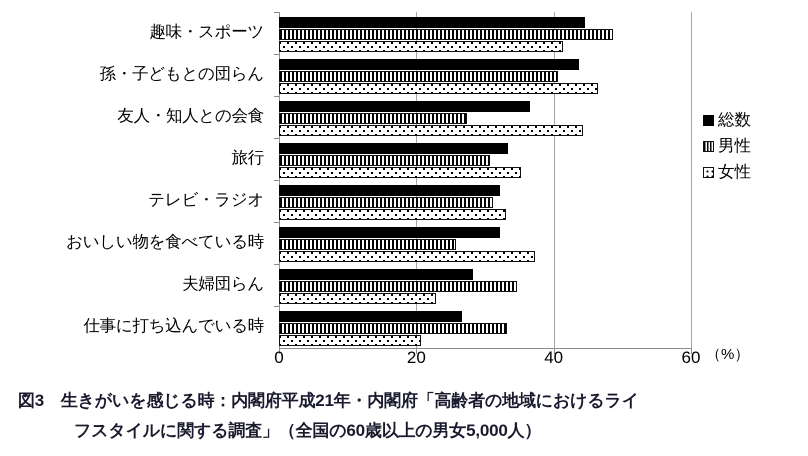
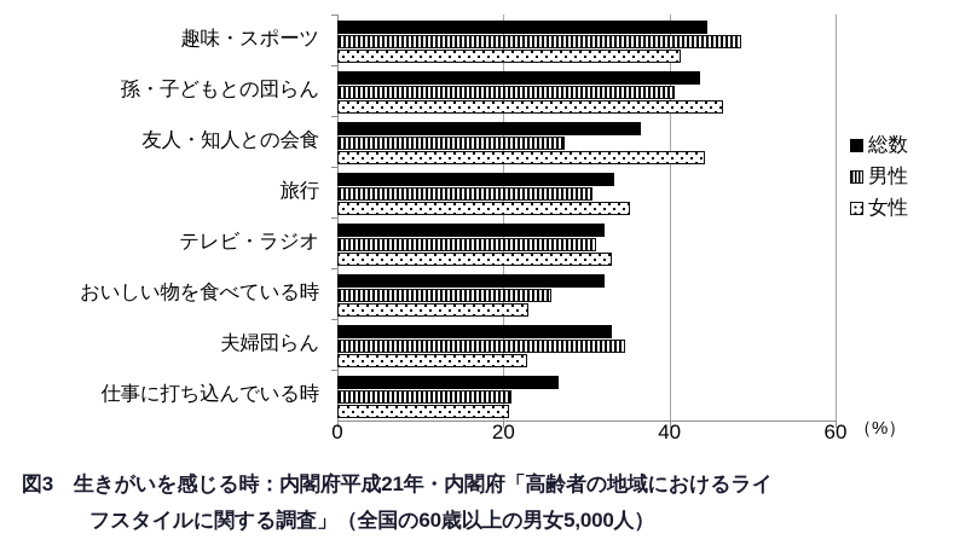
女性/おいしい物を食べている時: 37 -> 23
総数/夫婦団らん: 28 -> 33
男性/仕事に打ち込んでいる時: 33 -> 21
